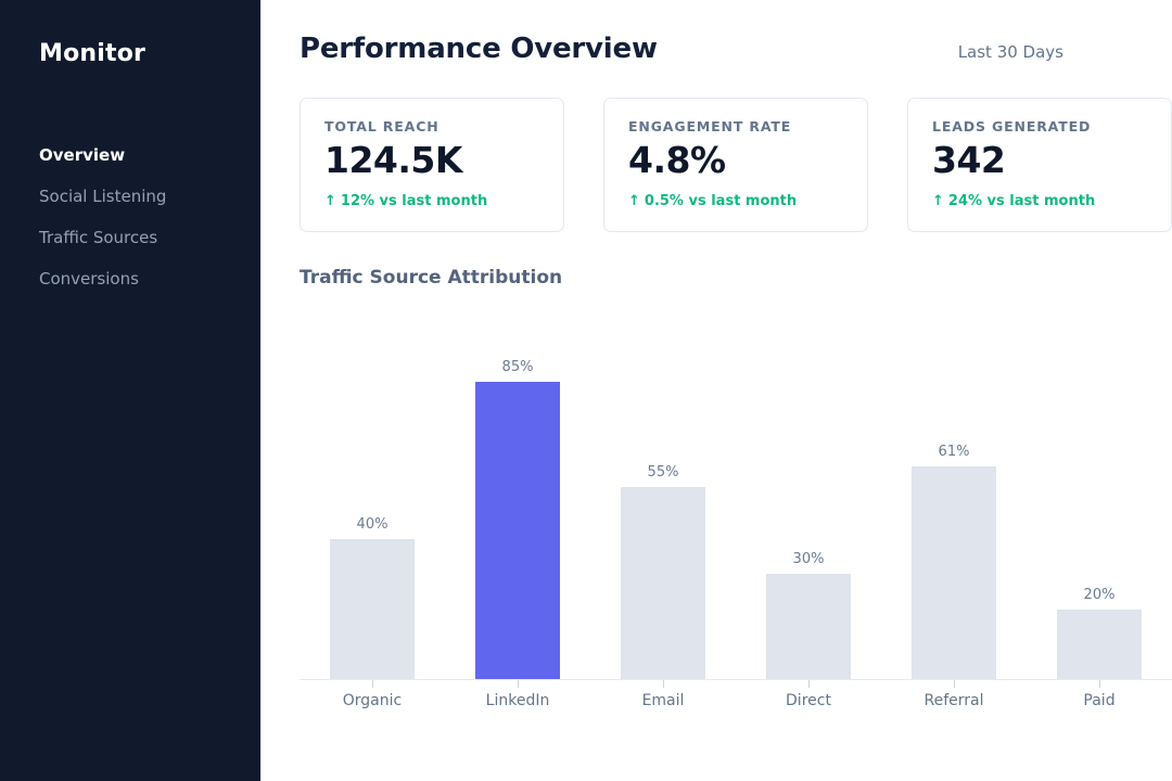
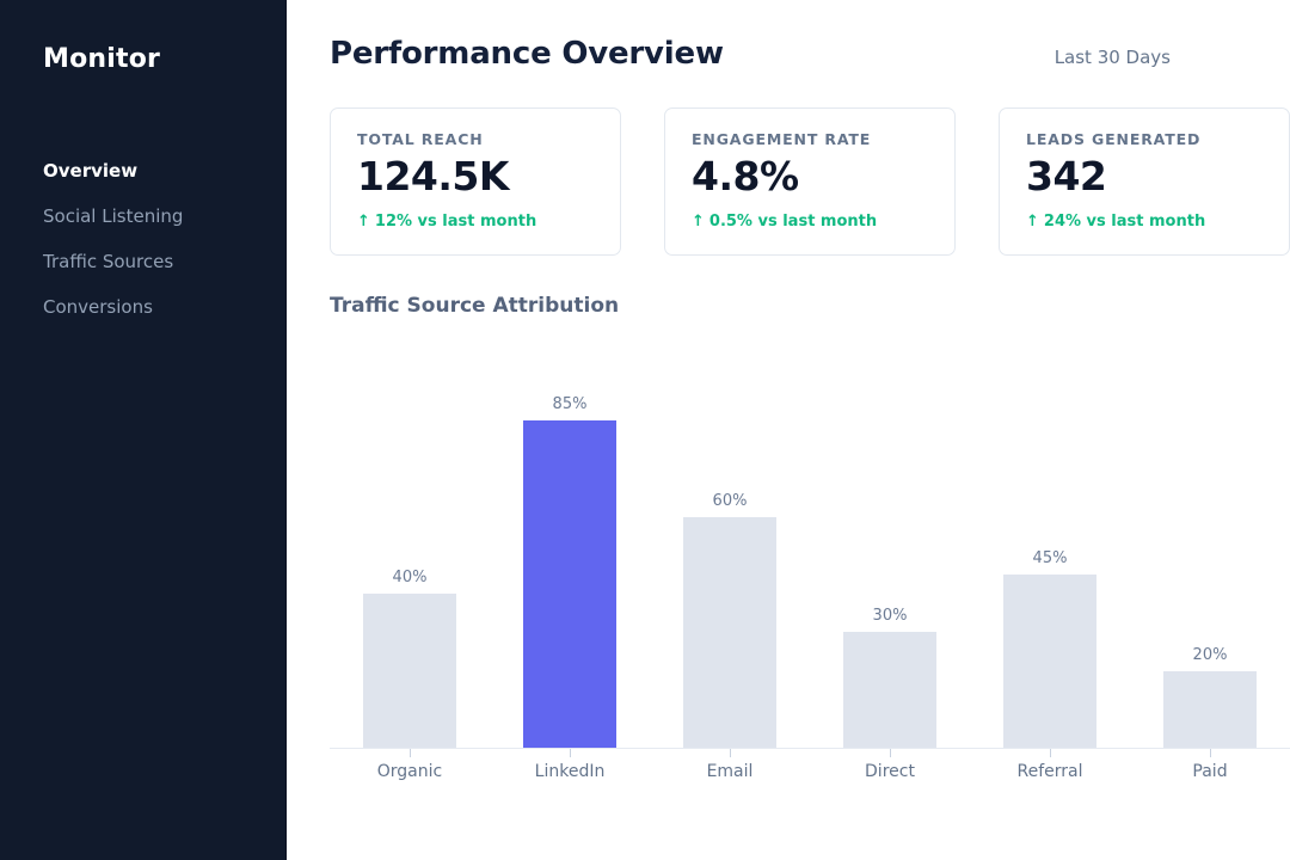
Email: 55% -> 60%
Referral: 61% -> 45%
